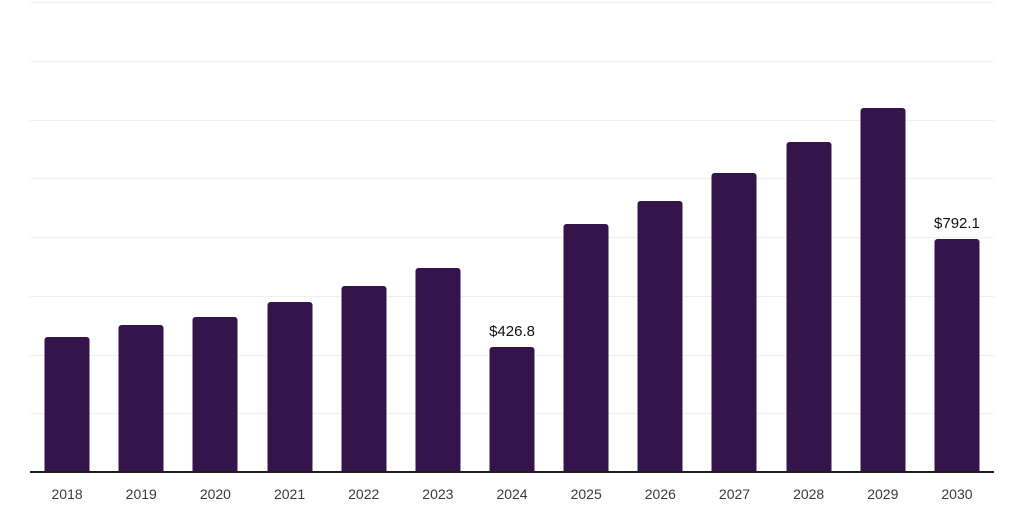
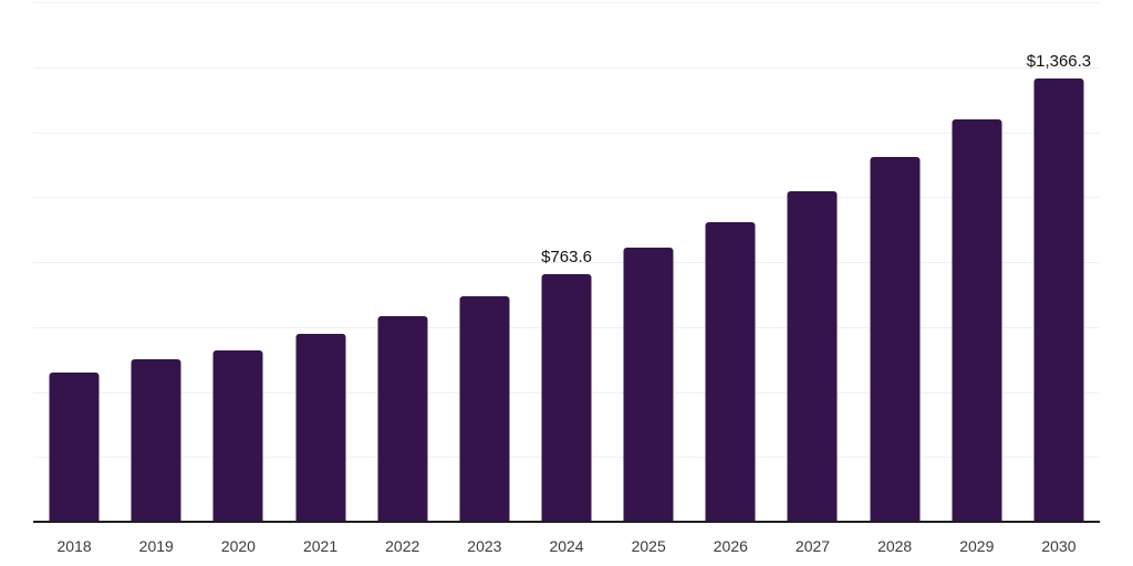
2024: $426.8 -> $763.6
2030: $792.1 -> $1,366.3
